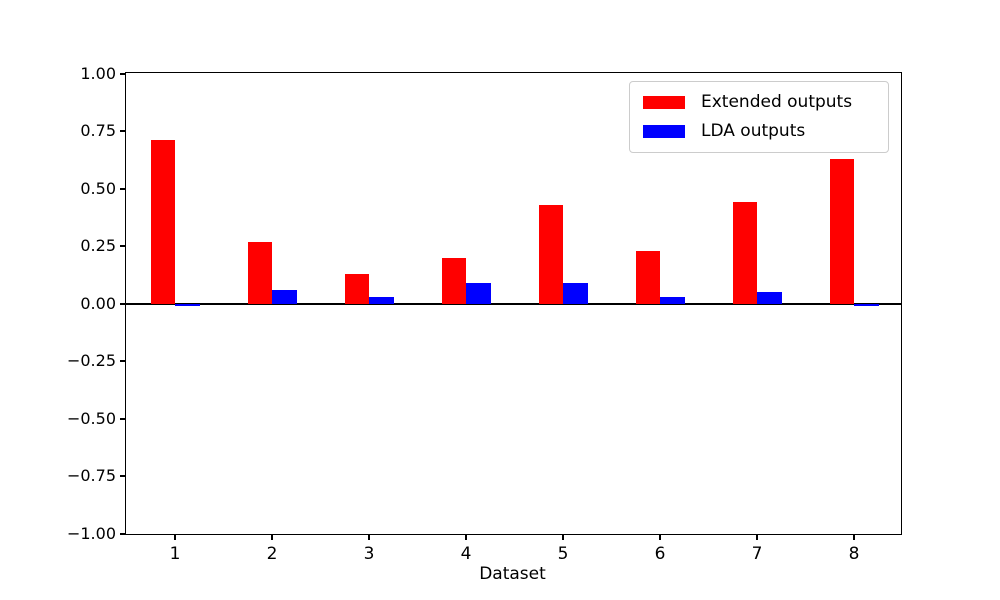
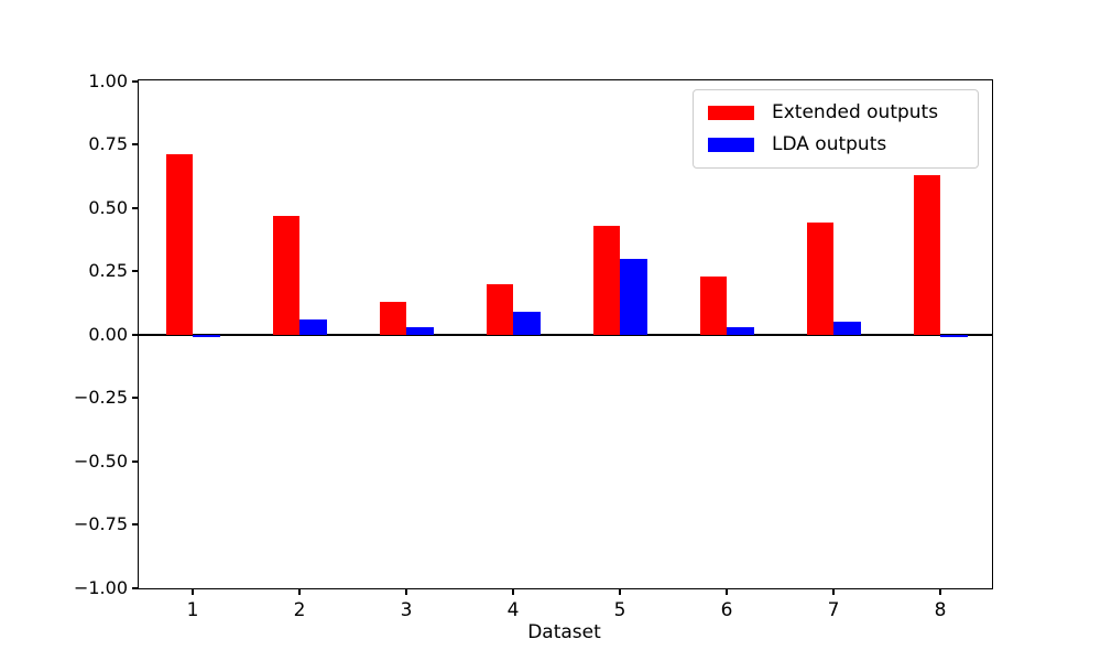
Extended outputs/2: 0.27 -> 0.47
LDA outputs/5: 0.09 -> 0.30
